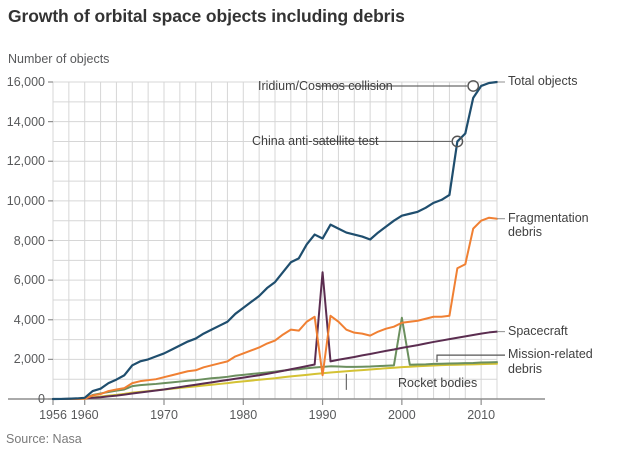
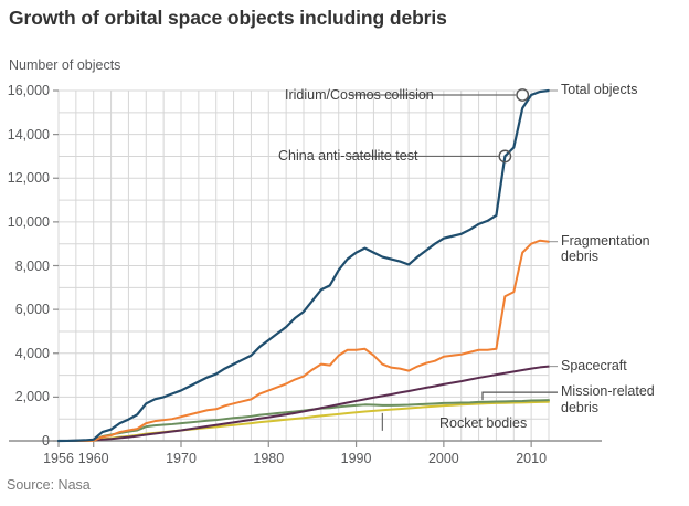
Total objects/1990: 8100 -> 8600
Fragmentation debris/1990: 1200 -> 4200
Spacecraft/1990: 6400 -> 1800
Mission-related debris/2000: 4100 -> 1700
